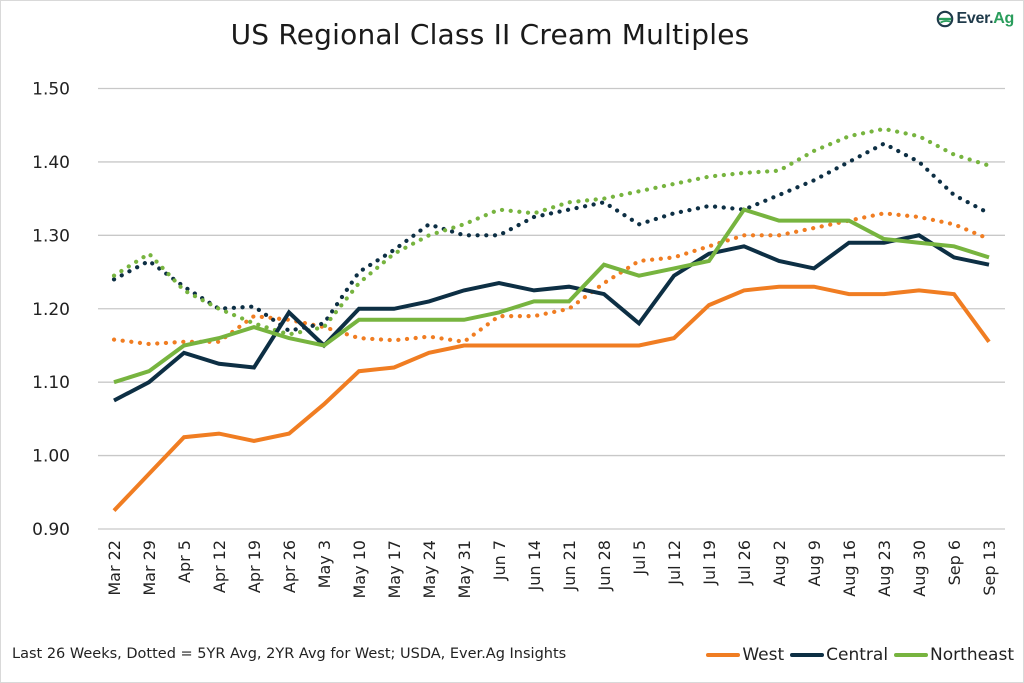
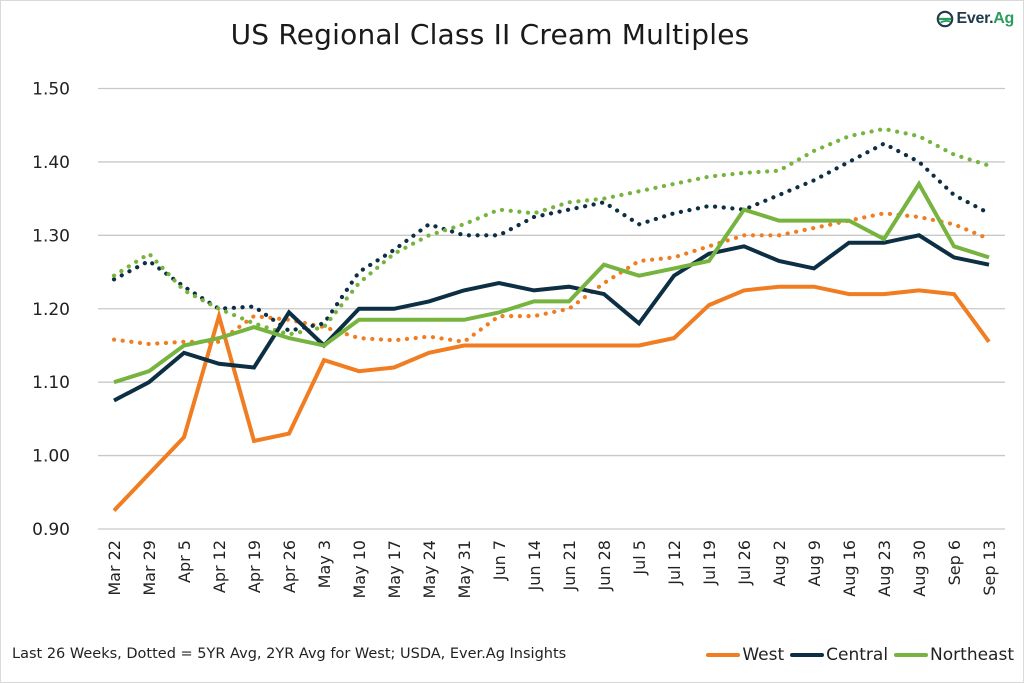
West/Apr 12: 1.03 -> 1.19
West/May 3: 1.07 -> 1.13
Northeast/Aug 30: 1.29 -> 1.37
